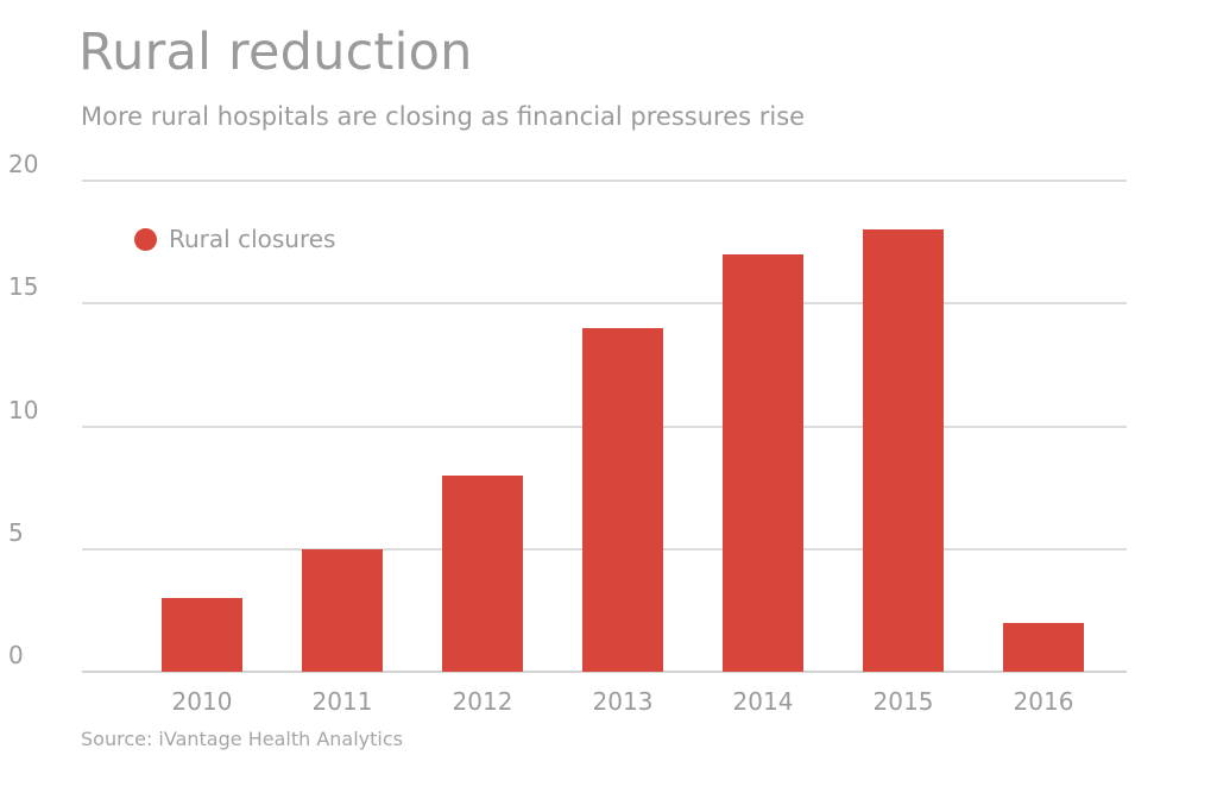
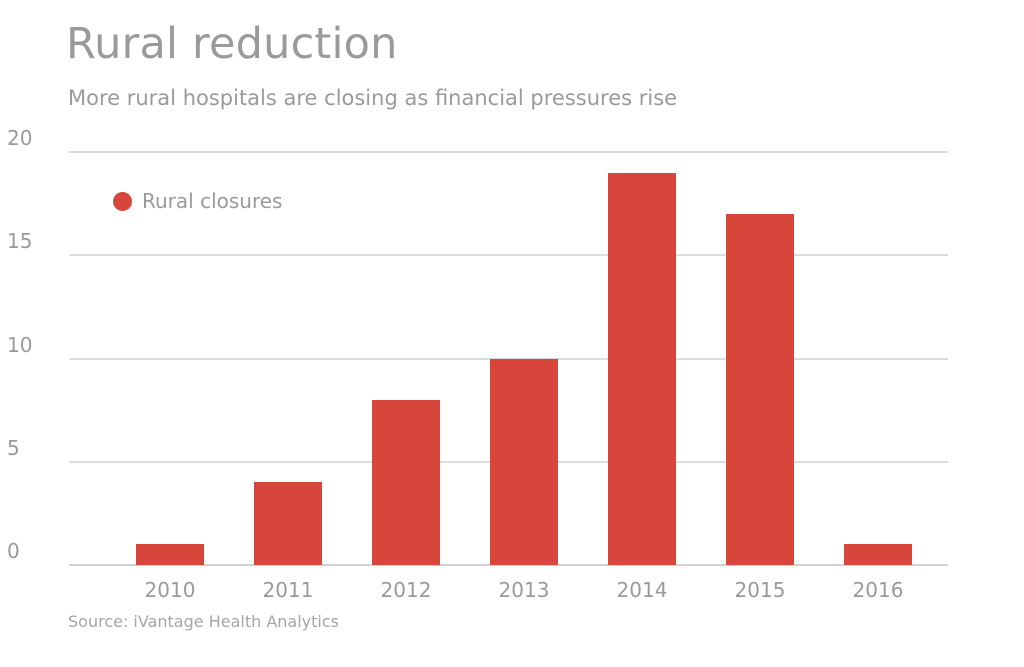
2010: 3 -> 1
2011: 5 -> 4
2013: 14 -> 10
2014: 17 -> 19
2015: 18 -> 17
2016: 2 -> 1
